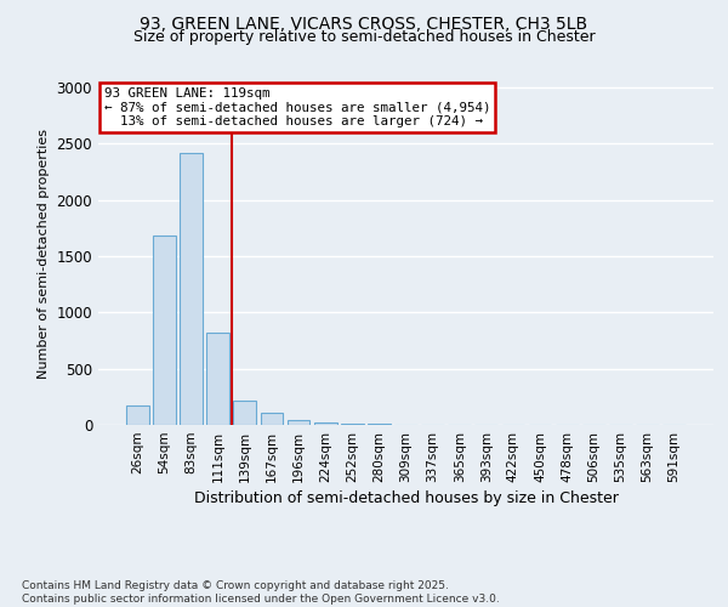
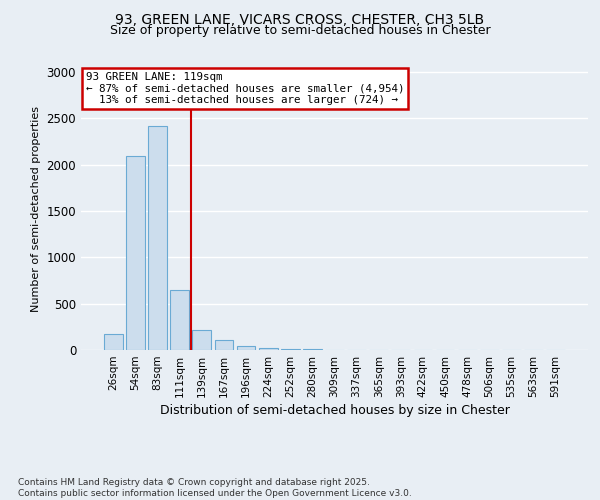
54sqm: 1680 -> 2090
111sqm: 820 -> 650
